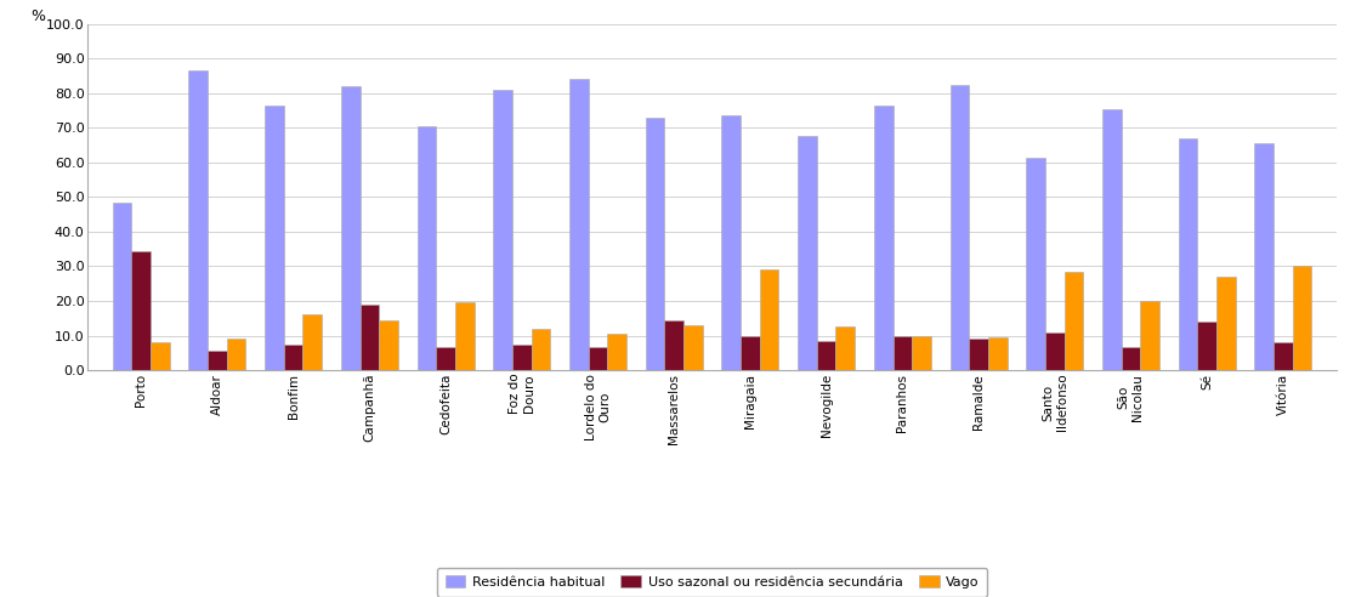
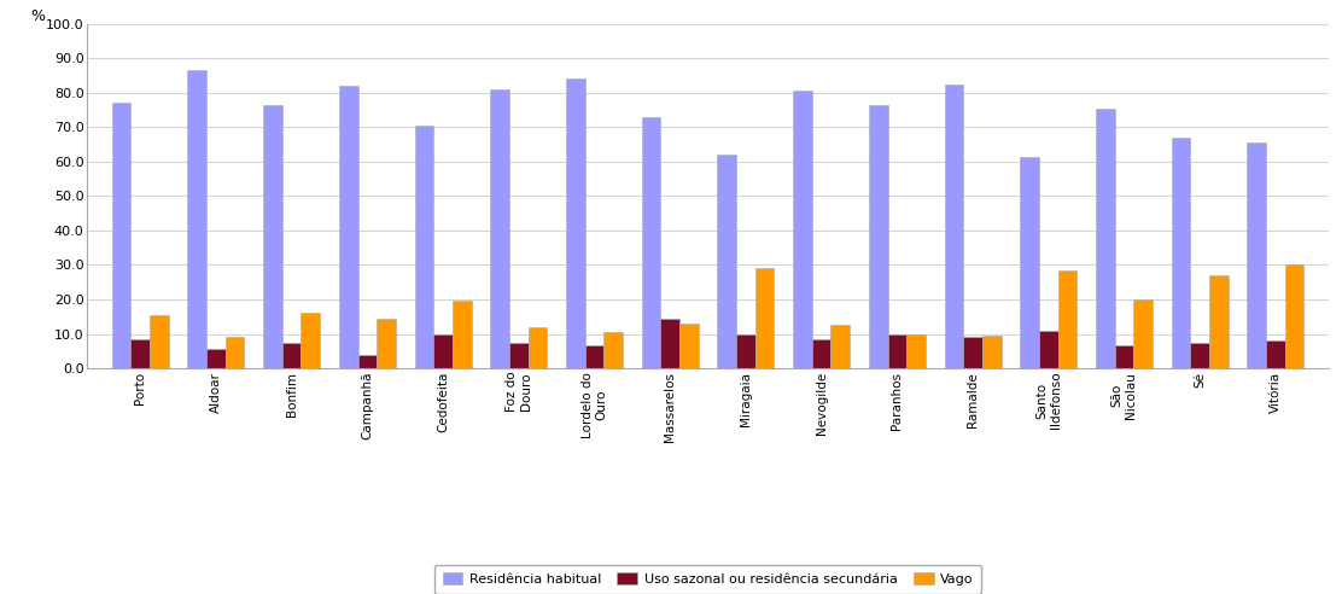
Residência habitual/Porto: 48.5 -> 77.0
Uso sazonal ou residência secundária/Porto: 34.5 -> 8.5
Vago/Porto: 8.0 -> 15.5
Uso sazonal ou residência secundária/Campanhã: 19.0 -> 4.0
Uso sazonal ou residência secundária/Cedofeita: 6.5 -> 10.0
Residência habitual/Miragaia: 73.5 -> 62.0
Residência habitual/Nevogilde: 67.5 -> 80.5
Uso sazonal ou residência secundária/Sé: 14.0 -> 7.5
